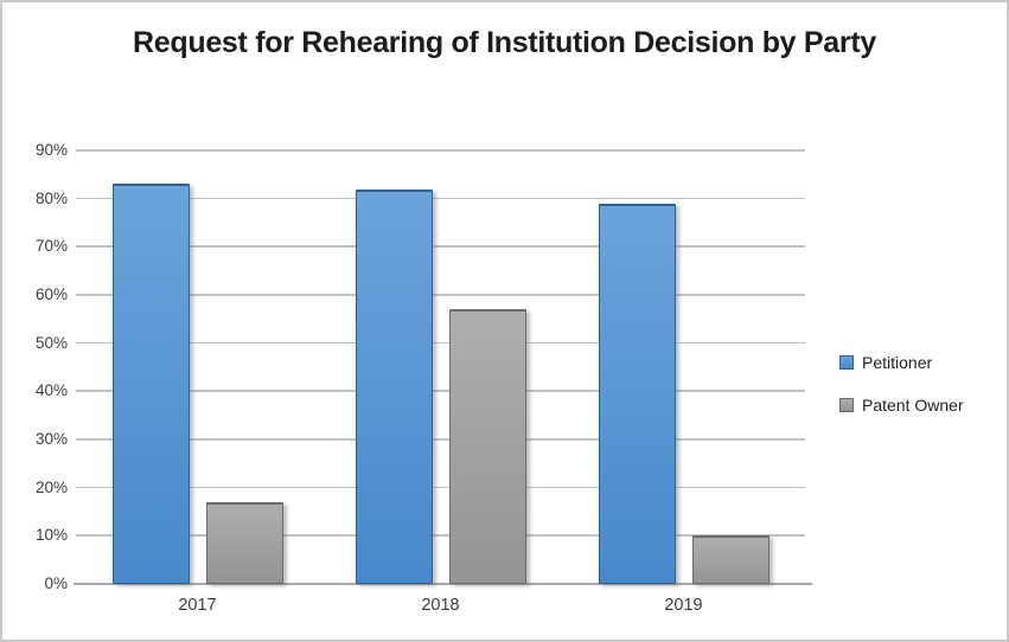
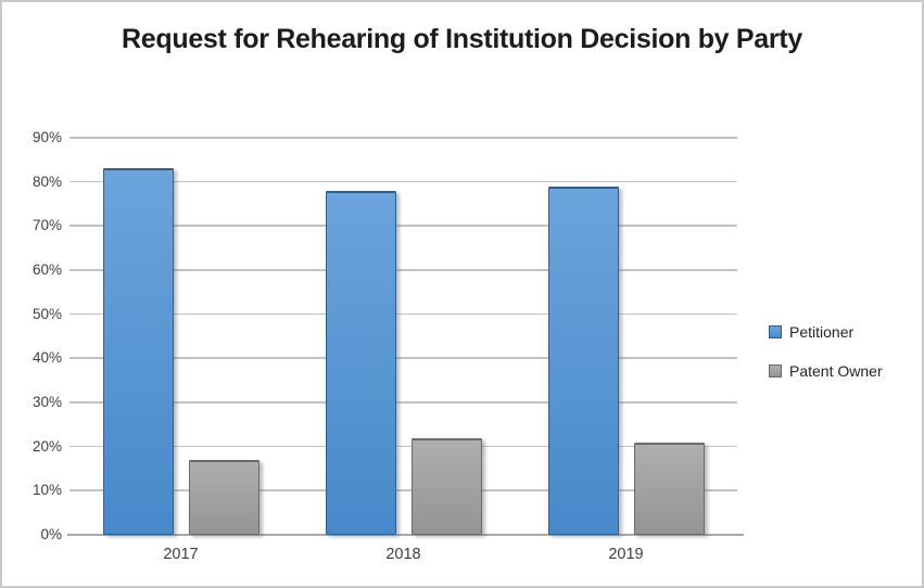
Petitioner/2018: 82% -> 78%
Patent Owner/2018: 57% -> 22%
Patent Owner/2019: 10% -> 21%
